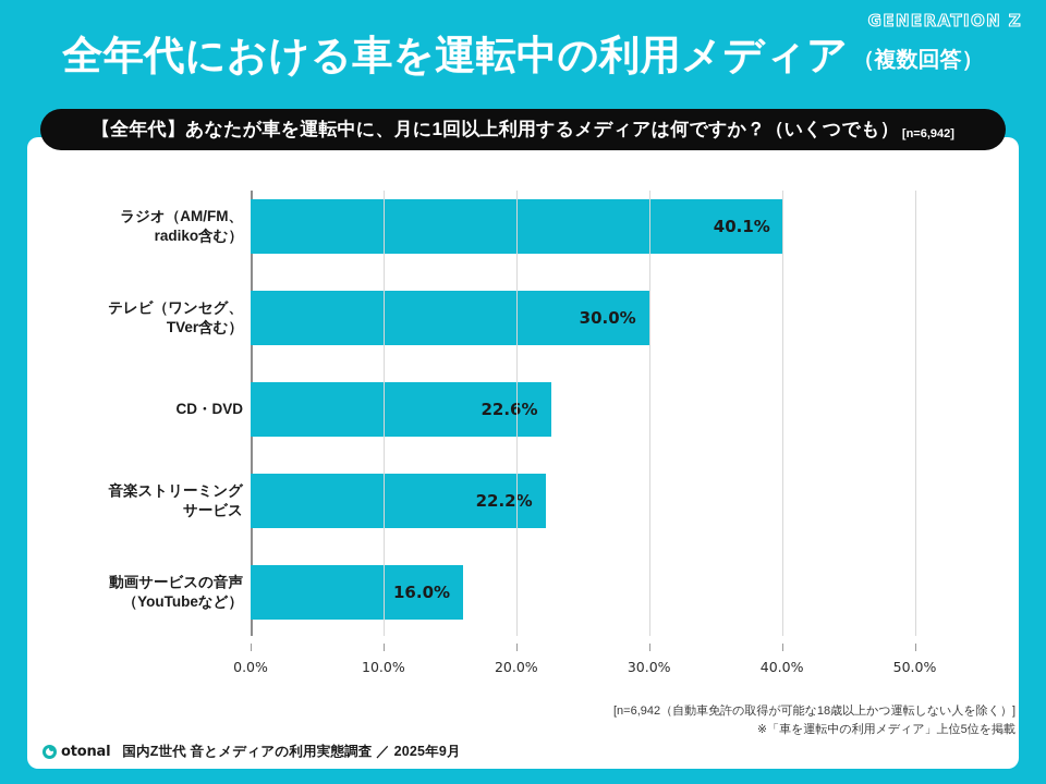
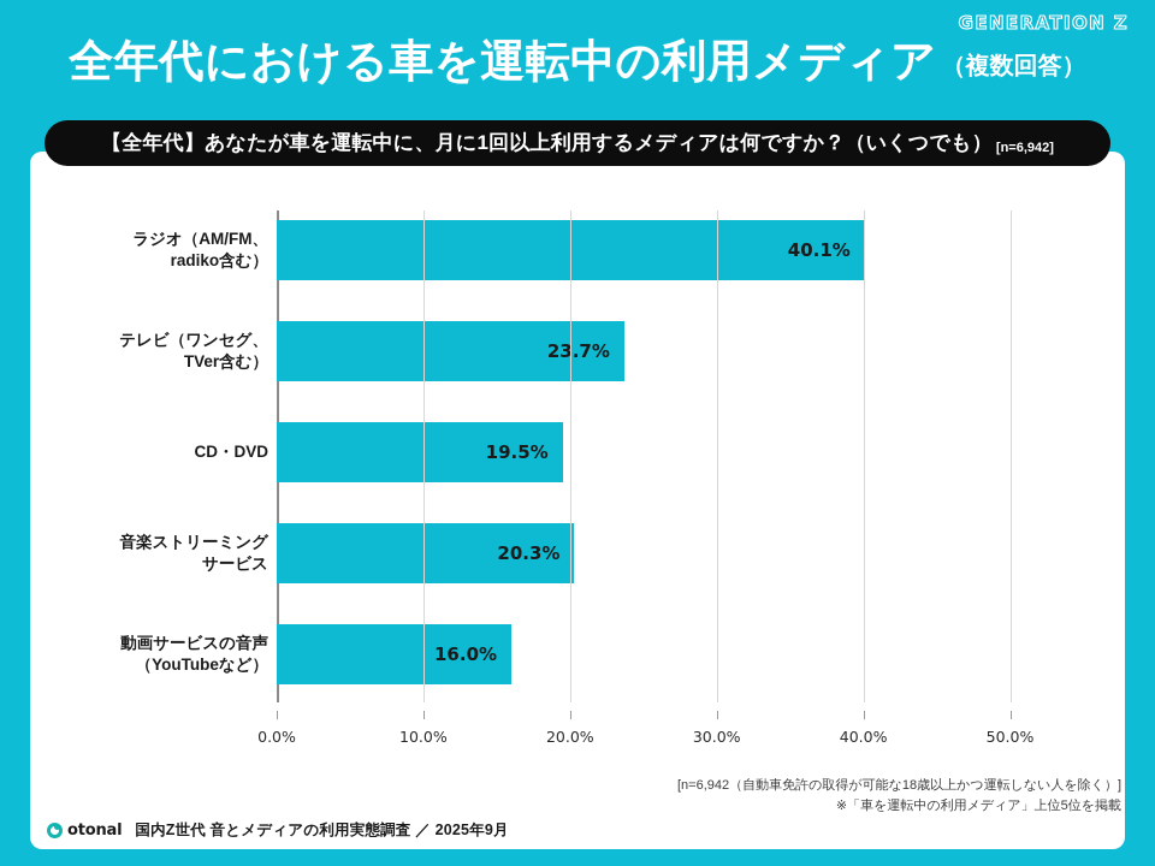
テレビ（ワンセグ、 TVer含む）: 30.0% -> 23.7%
CD・DVD: 22.6% -> 19.5%
音楽ストリーミング サービス: 22.2% -> 20.3%
